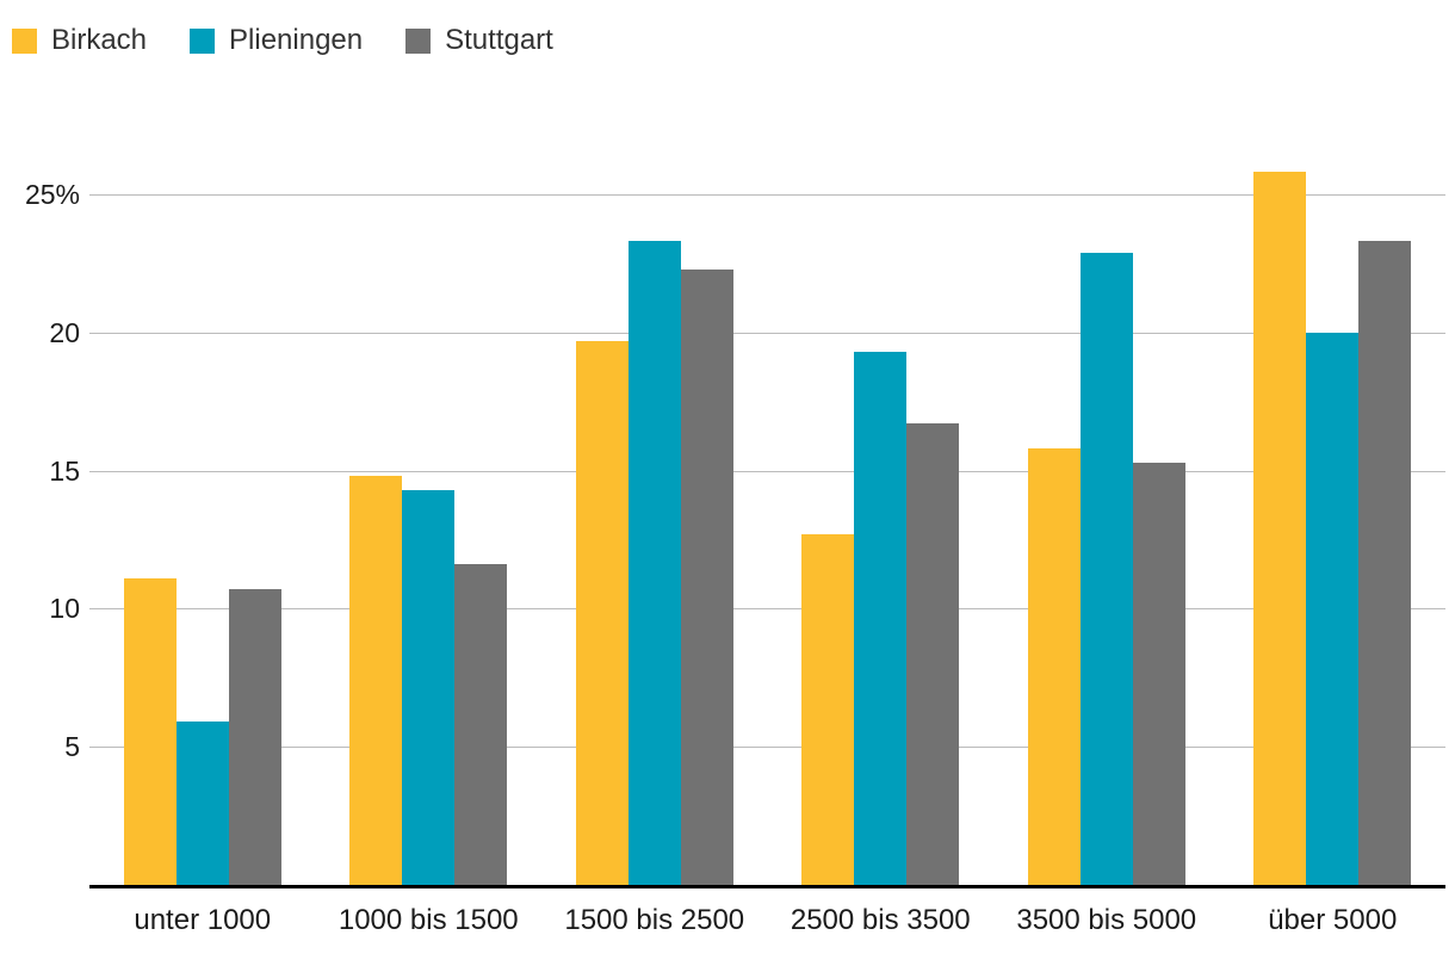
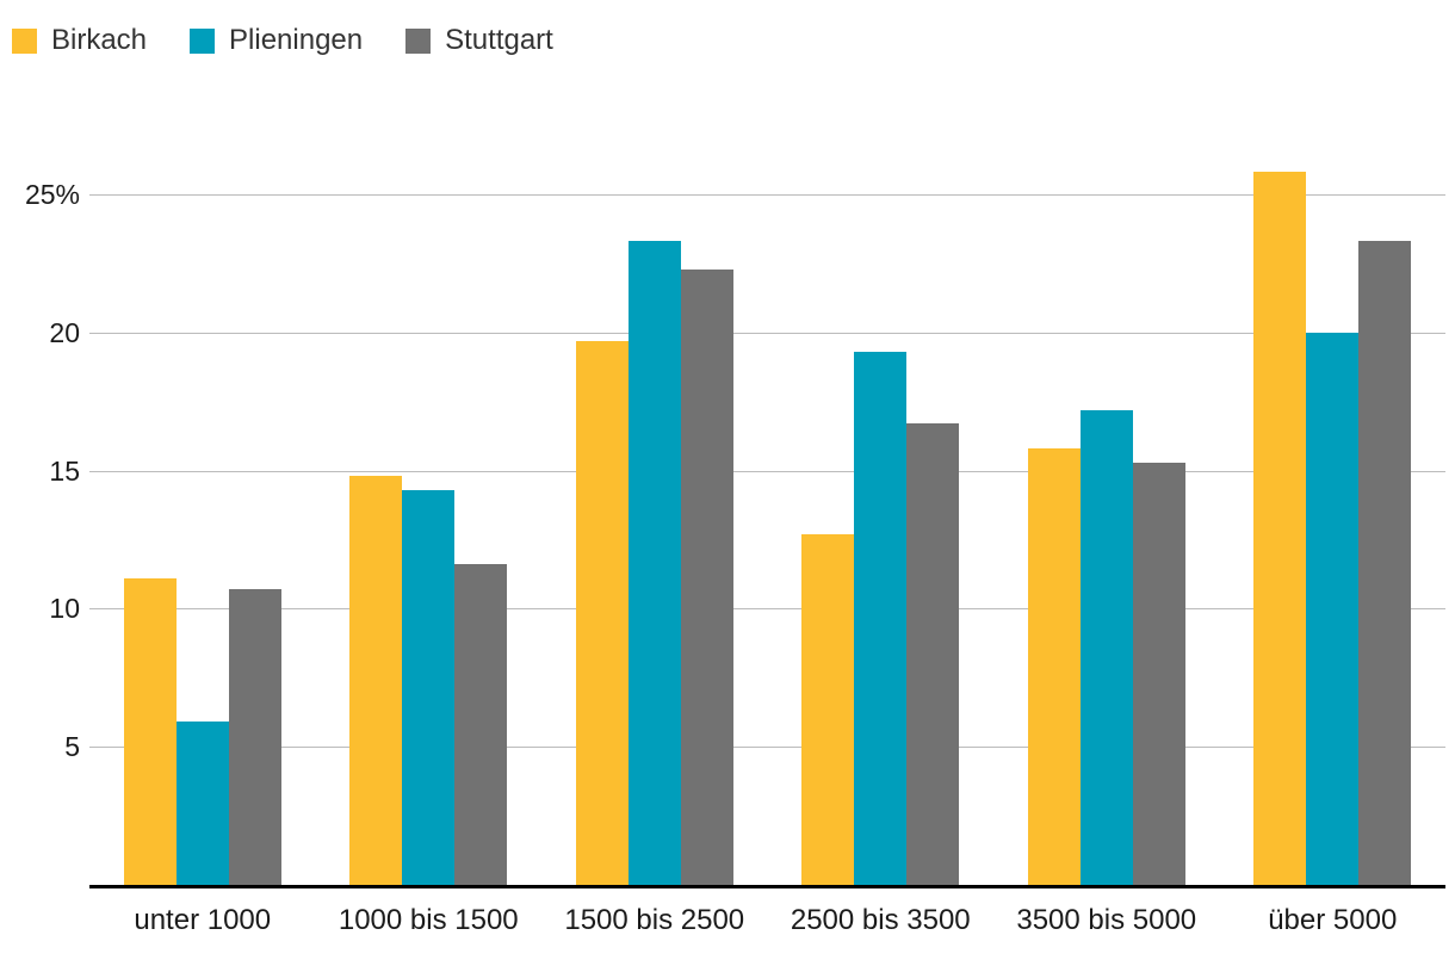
Plieningen/3500 bis 5000: 22.9% -> 17.2%
